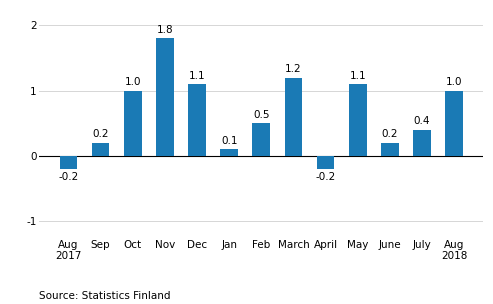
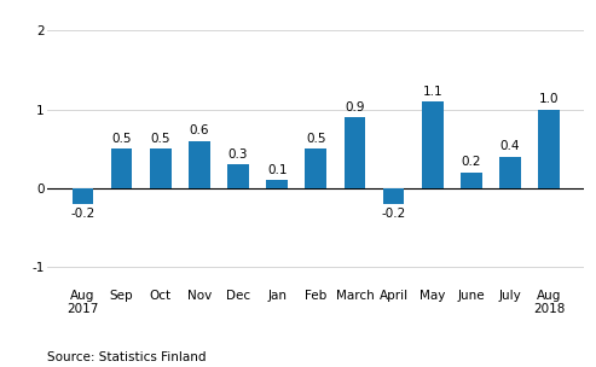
Sep: 0.2 -> 0.5
Oct: 1.0 -> 0.5
Nov: 1.8 -> 0.6
Dec: 1.1 -> 0.3
March: 1.2 -> 0.9
